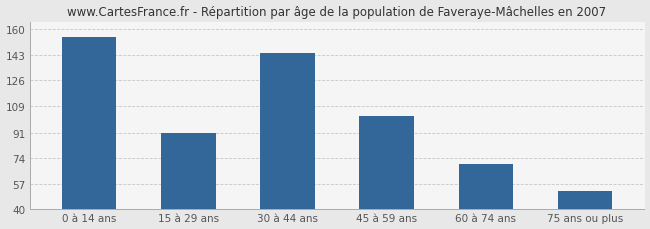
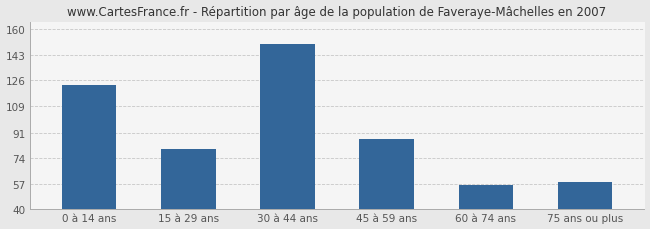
0 à 14 ans: 155 -> 123
15 à 29 ans: 91 -> 80
30 à 44 ans: 144 -> 150
45 à 59 ans: 102 -> 87
60 à 74 ans: 70 -> 56
75 ans ou plus: 52 -> 58
